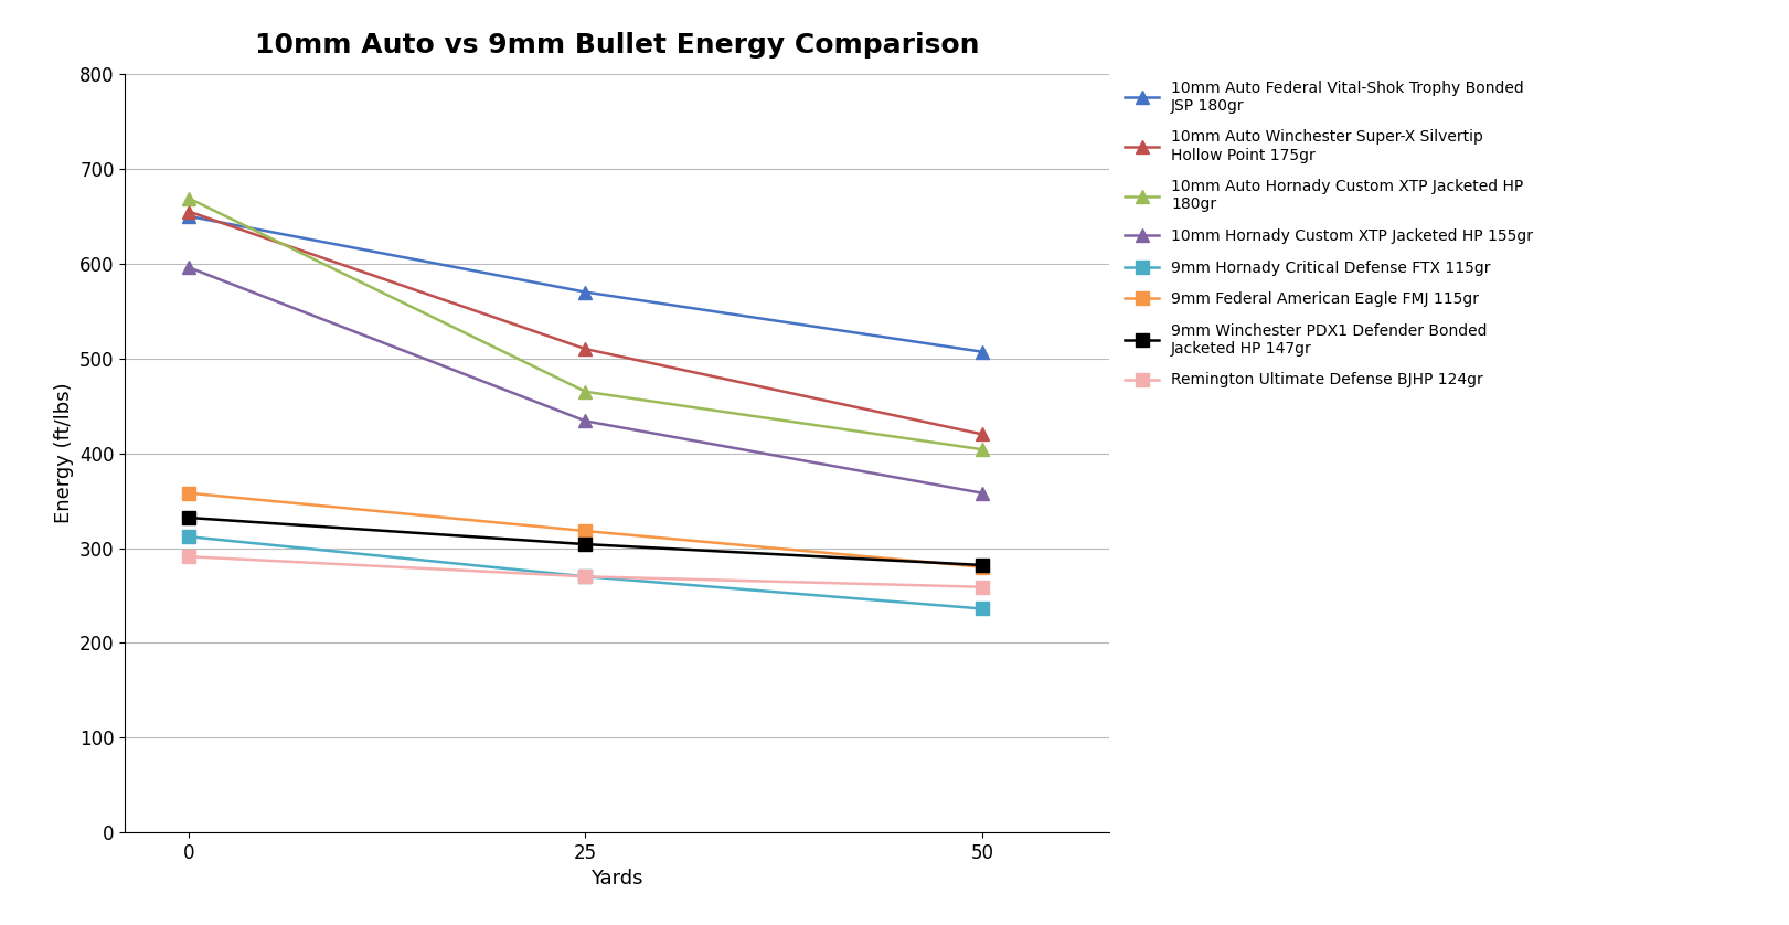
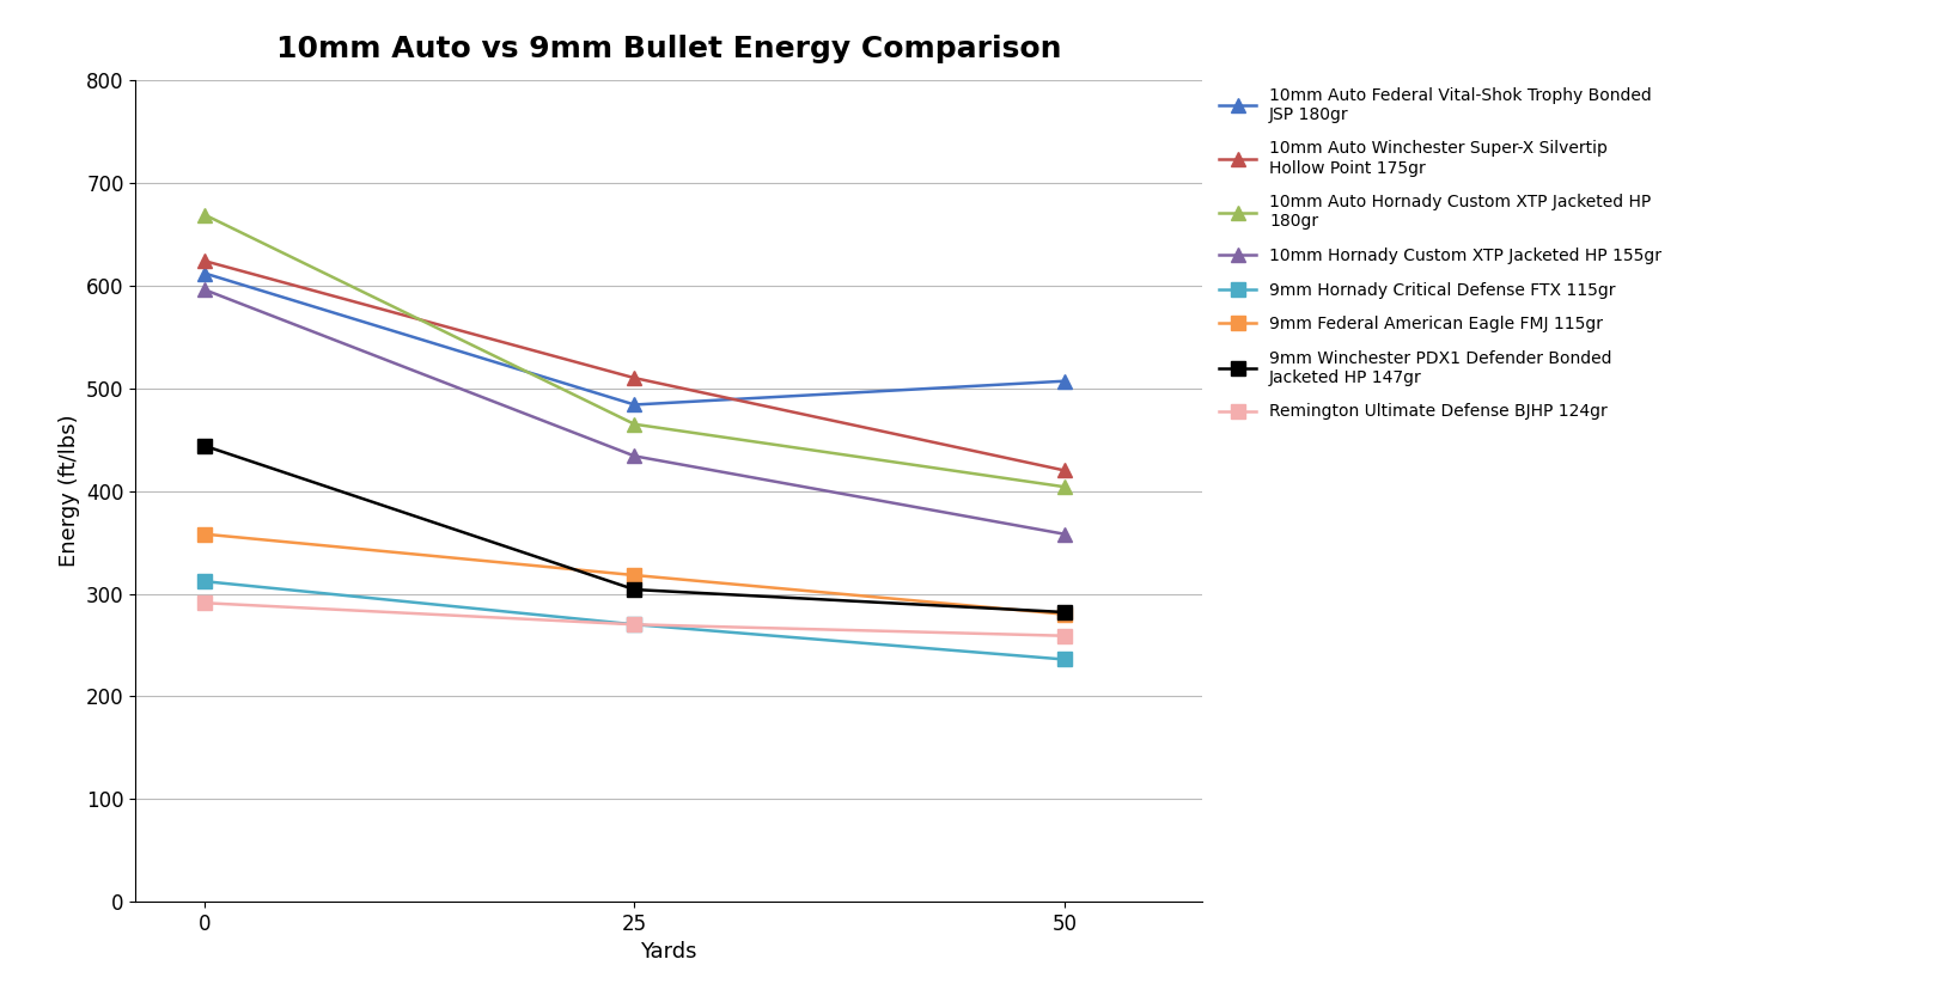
10mm Auto Federal Vital-Shok Trophy Bonded JSP 180gr/0: 650 -> 612
10mm Auto Winchester Super-X Silvertip Hollow Point 175gr/0: 655 -> 624
9mm Winchester PDX1 Defender Bonded Jacketed HP 147gr/0: 332 -> 444
10mm Auto Federal Vital-Shok Trophy Bonded JSP 180gr/25: 570 -> 484
